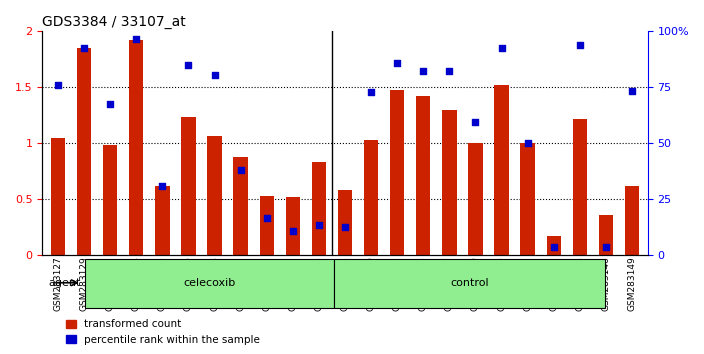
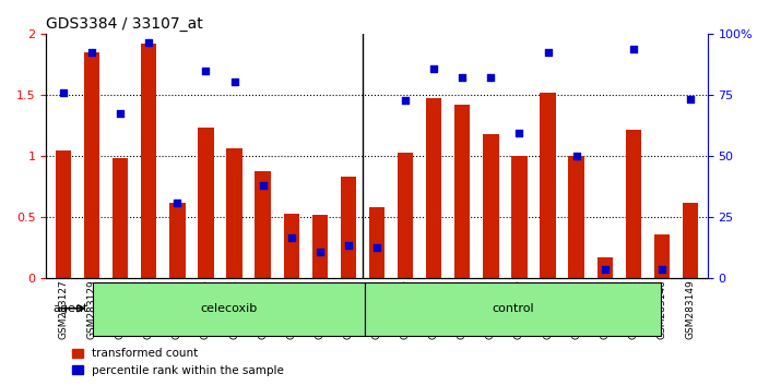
transformed count/GSM283137: 1.30 -> 1.18
